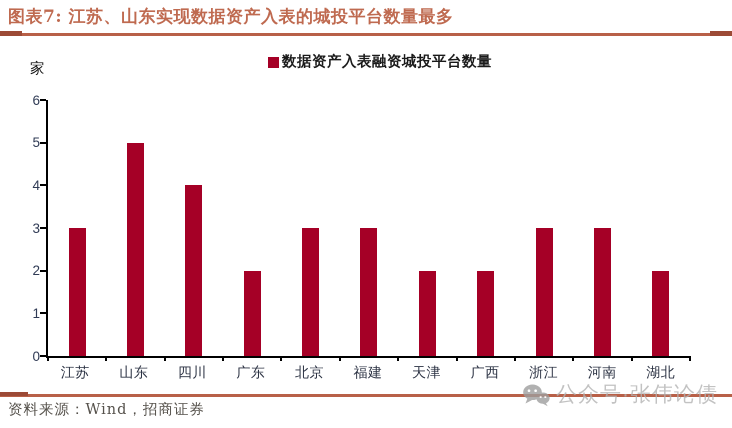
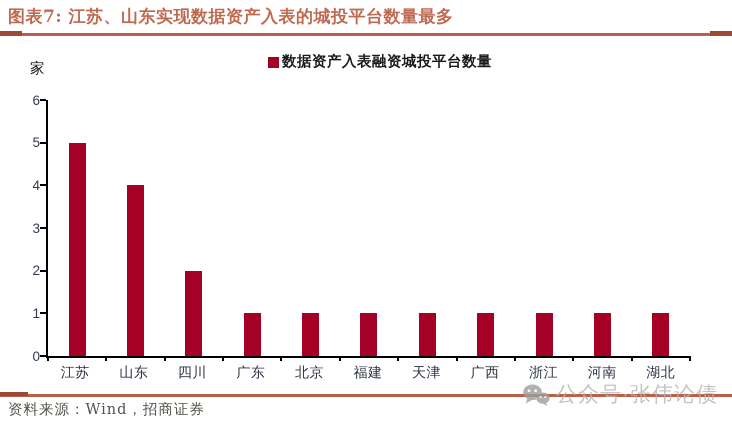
江苏: 3 -> 5
山东: 5 -> 4
四川: 4 -> 2
广东: 2 -> 1
北京: 3 -> 1
福建: 3 -> 1
天津: 2 -> 1
广西: 2 -> 1
浙江: 3 -> 1
河南: 3 -> 1
湖北: 2 -> 1
